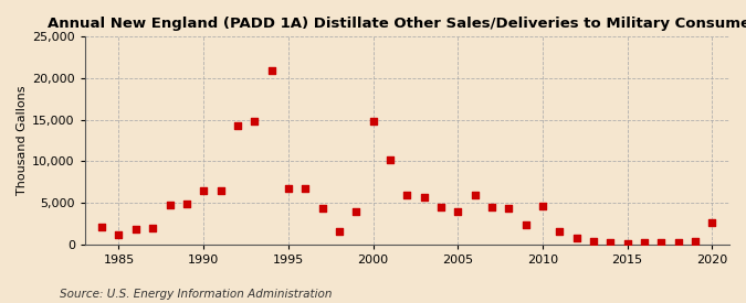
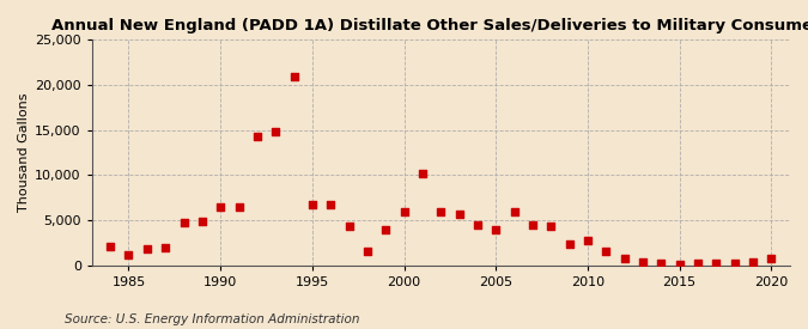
2000: 14,800 -> 6,000
2010: 4,600 -> 2,700
2020: 2,600 -> 700
